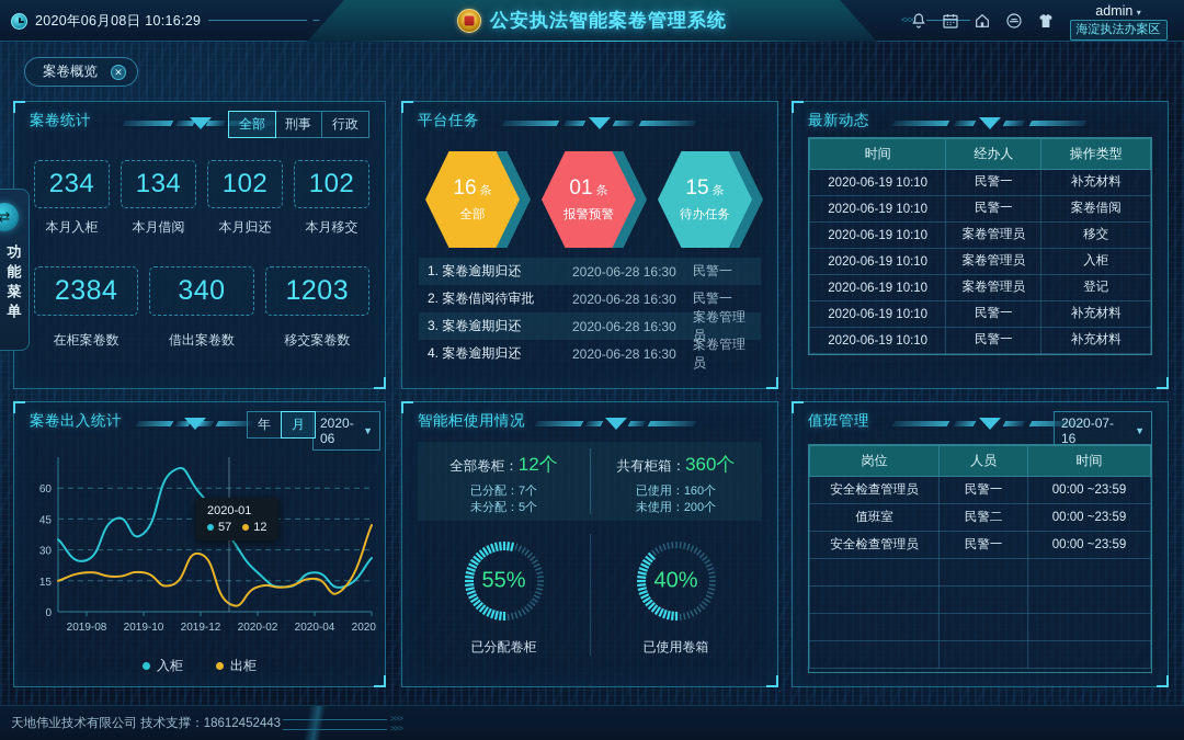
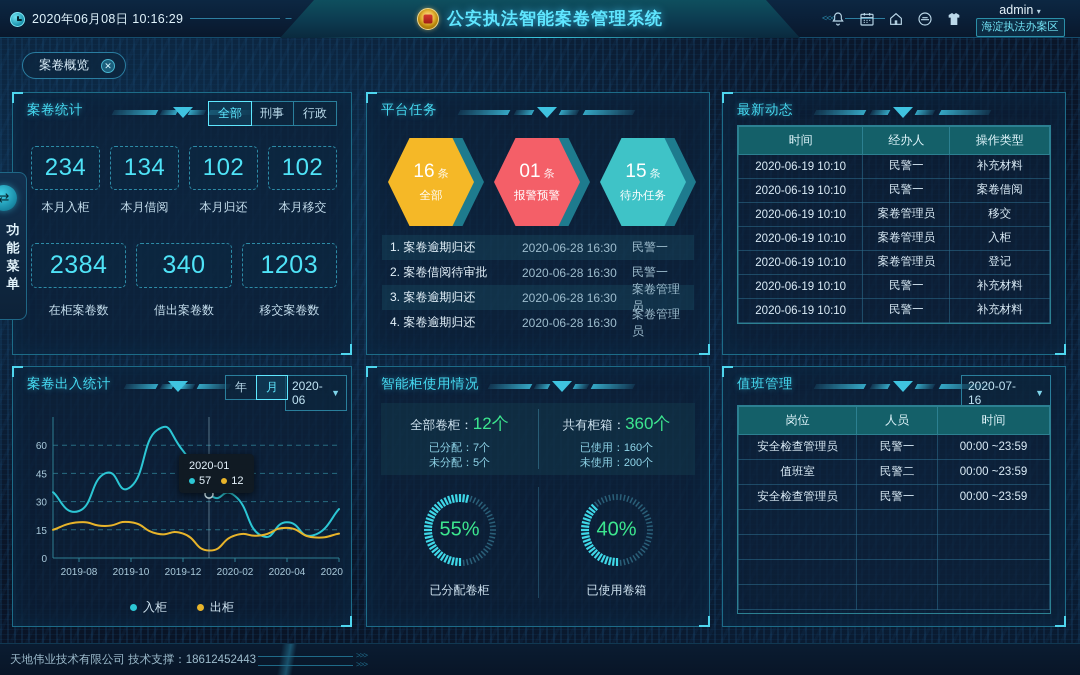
出柜/2019-12: 28 -> 13
入柜/2020-01: 37 -> 34
入柜/2020-02: 19 -> 33
出柜/2020-06: 42 -> 13
